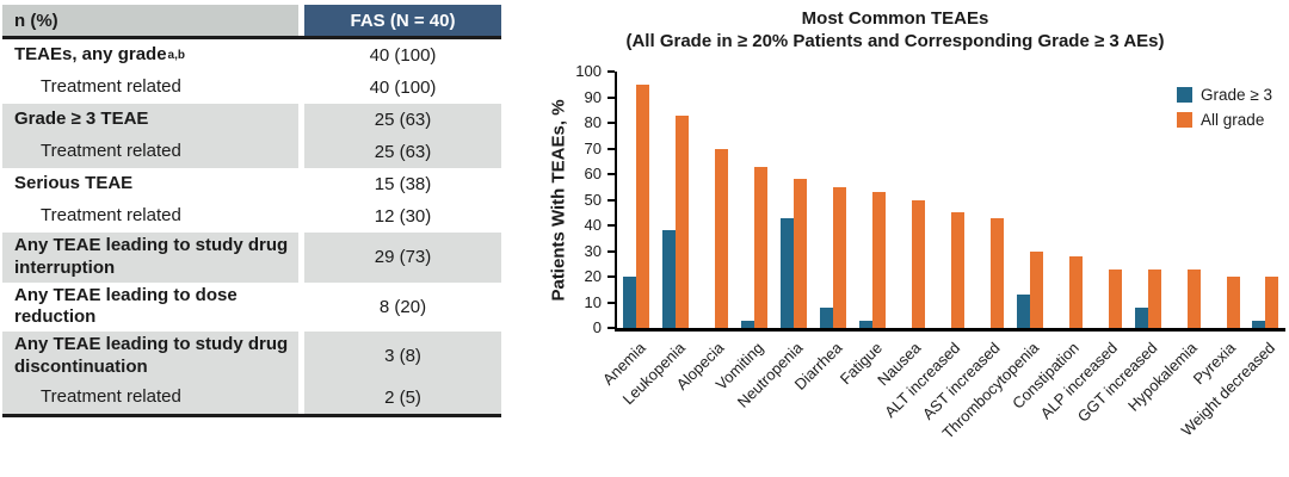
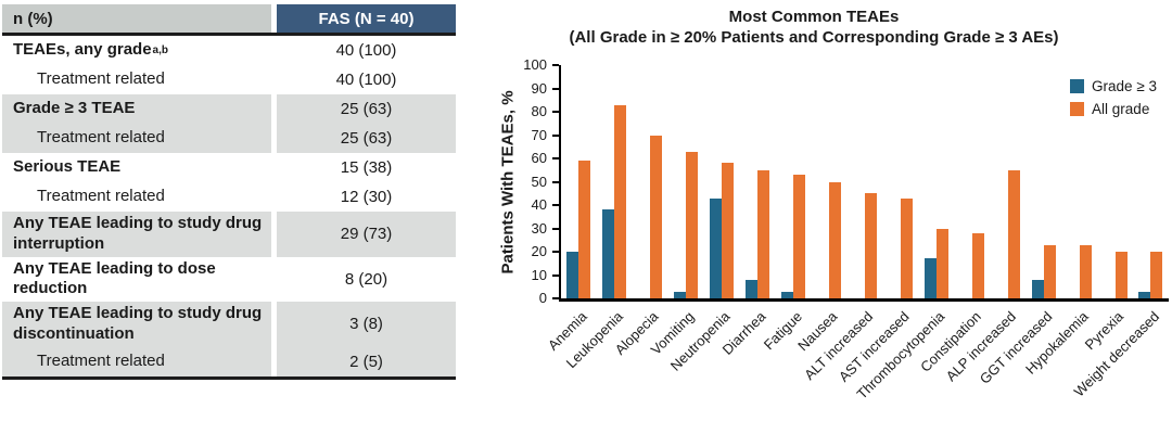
All grade/Anemia: 95 -> 59
Grade ≥ 3/Thrombocytopenia: 13 -> 17
All grade/ALP increased: 23 -> 55
